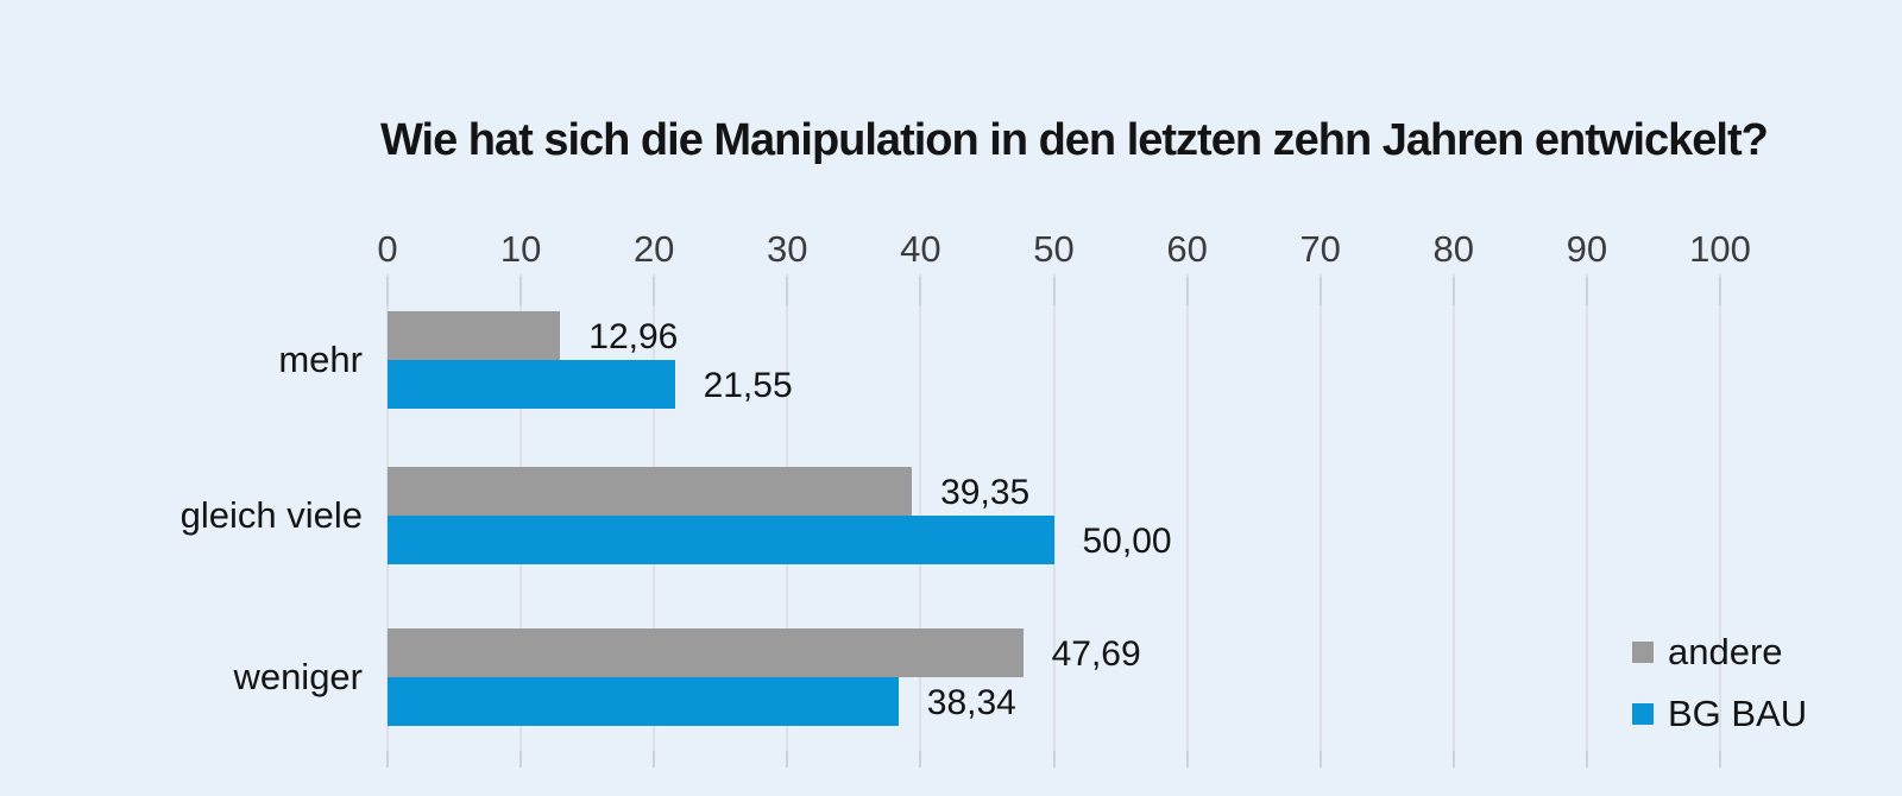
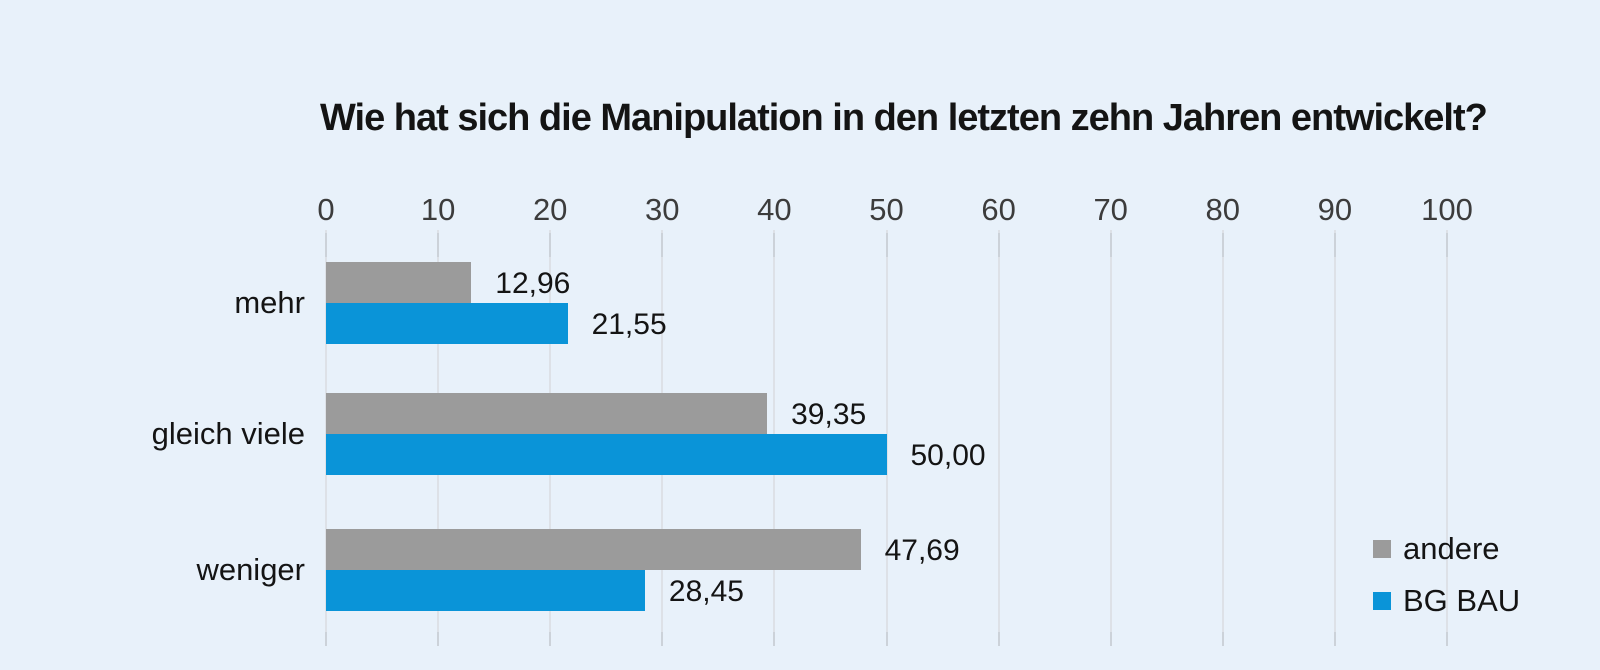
BG BAU/weniger: 38,34 -> 28,45
